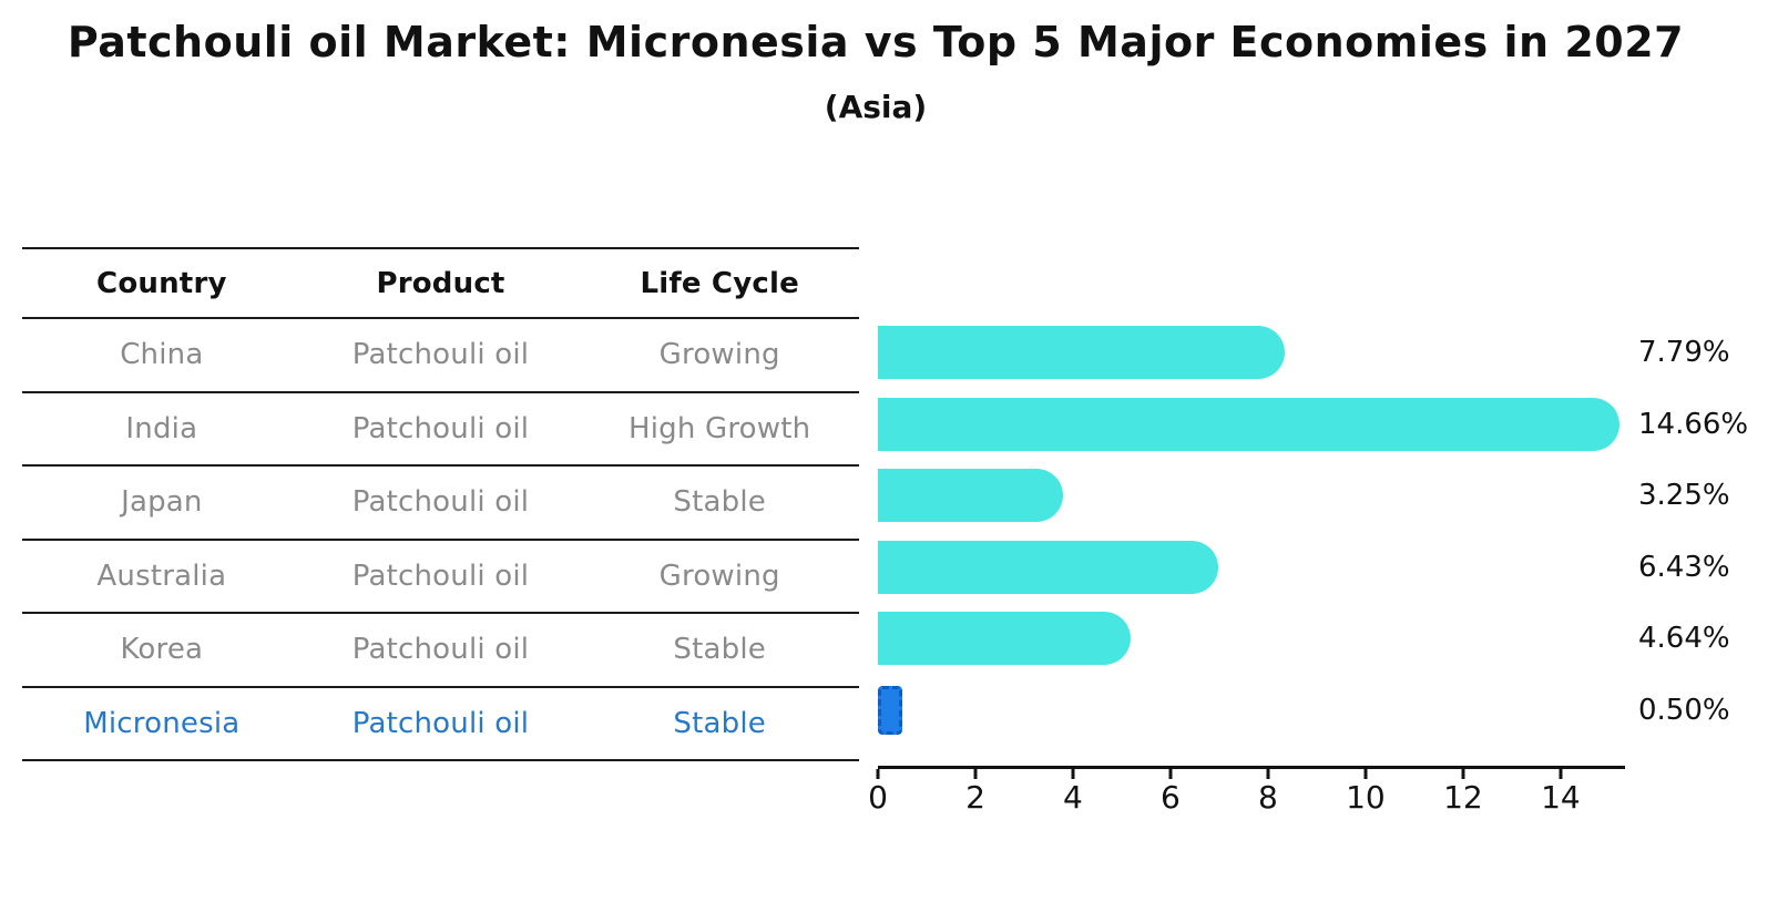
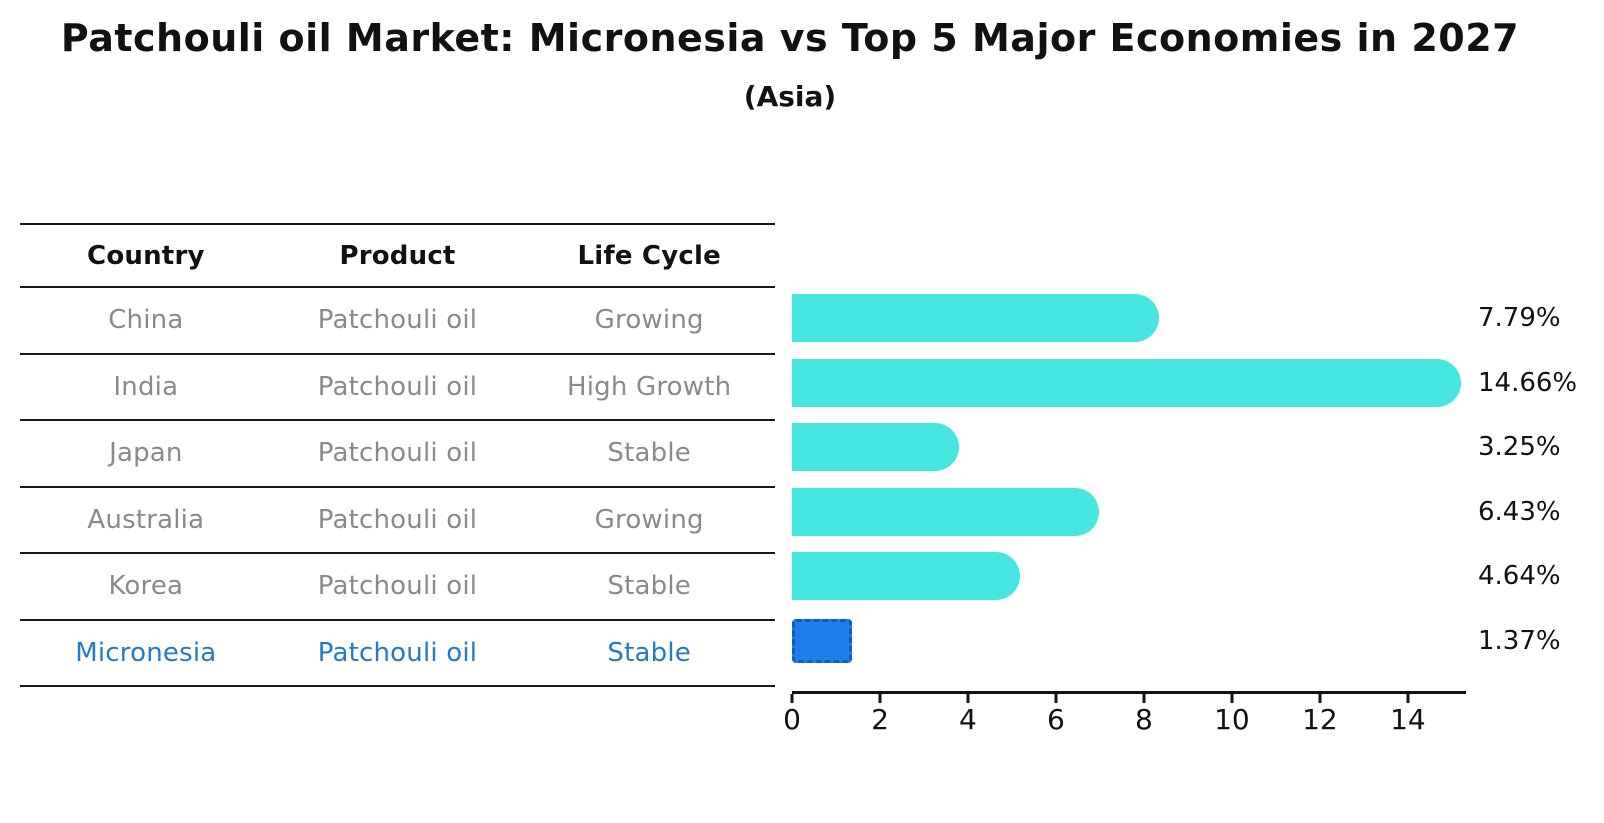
Micronesia: 0.50% -> 1.37%
